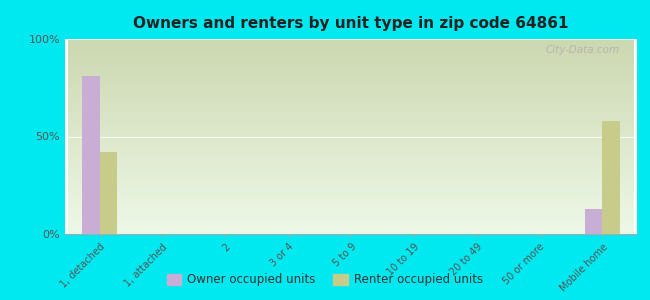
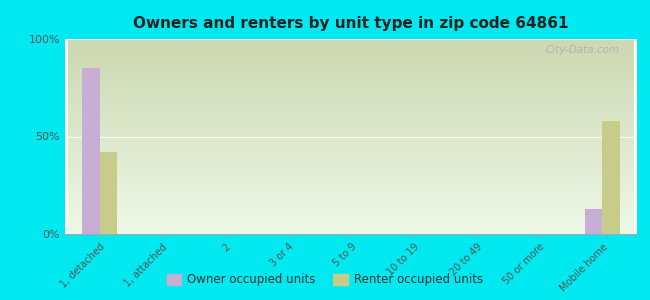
Owner occupied units/1, detached: 81% -> 85%
